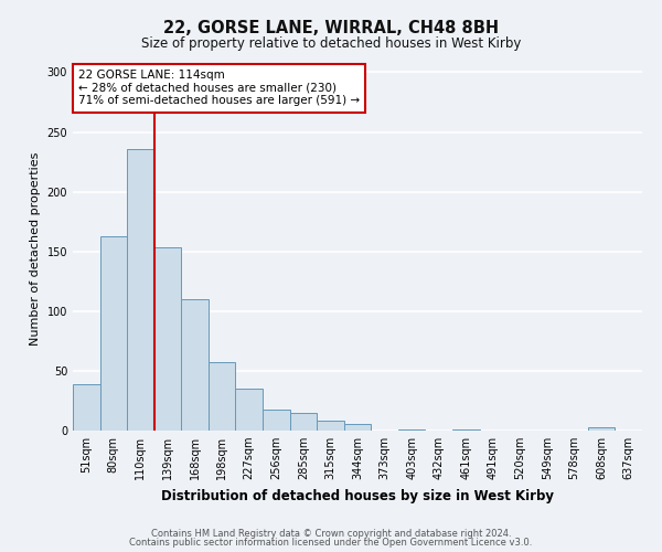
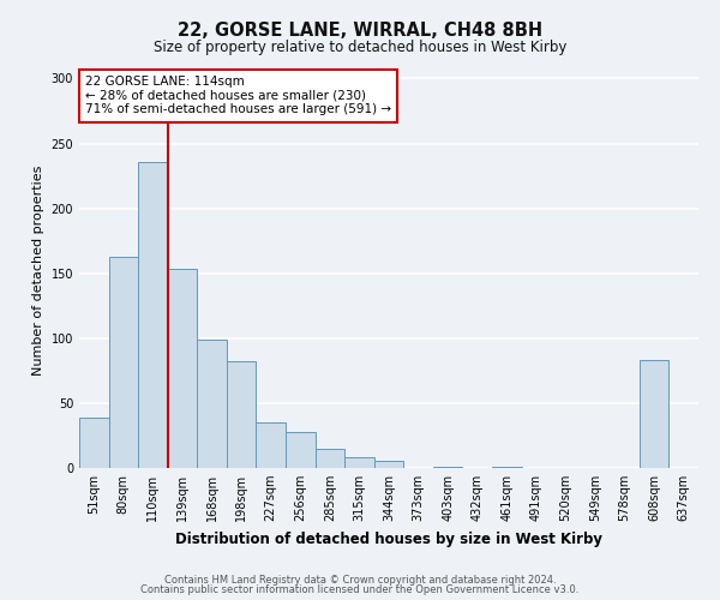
168sqm: 110 -> 99
198sqm: 57 -> 82
256sqm: 18 -> 28
608sqm: 3 -> 83
